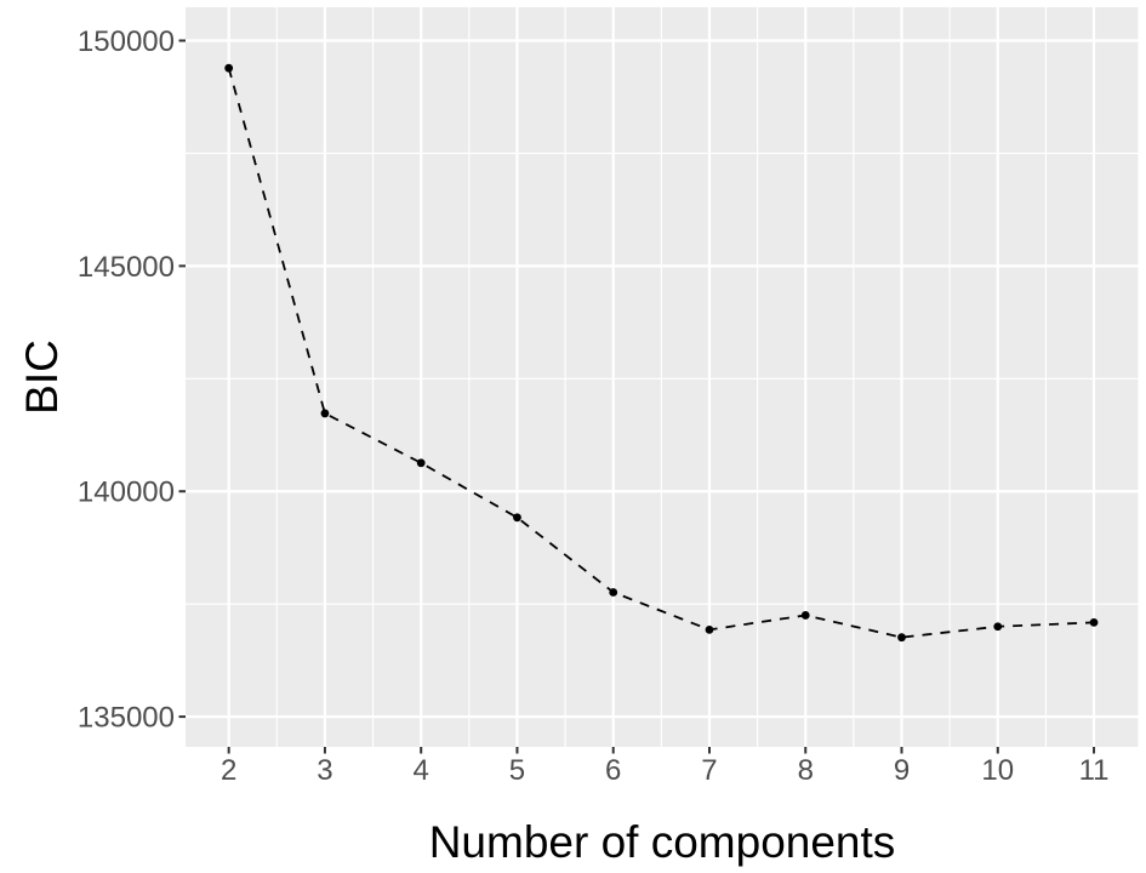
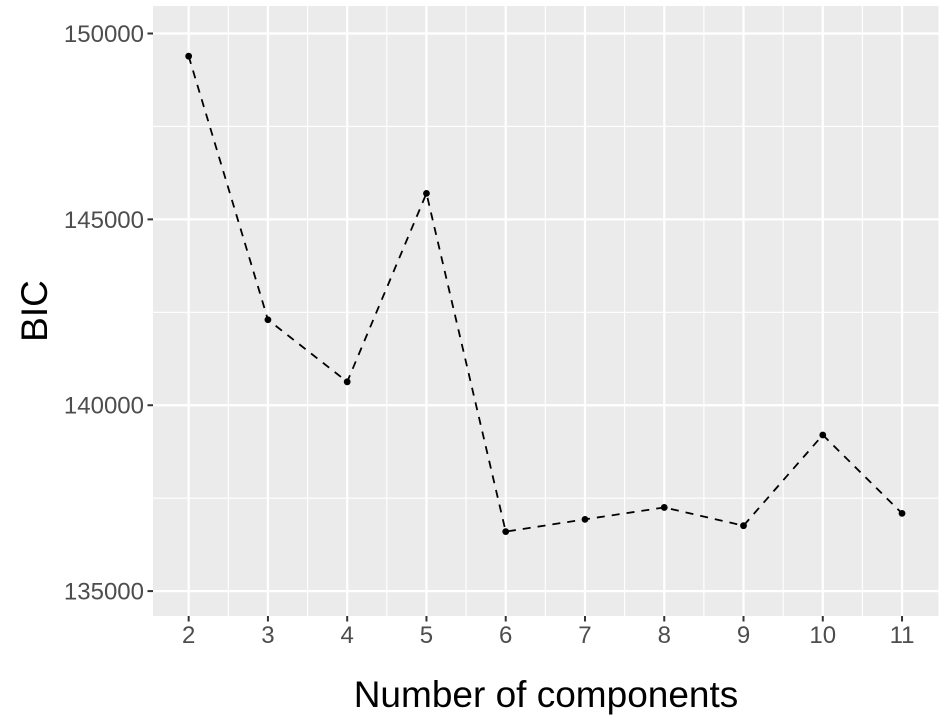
3: 141700 -> 142300
5: 139400 -> 145700
6: 137800 -> 136600
10: 137000 -> 139200
